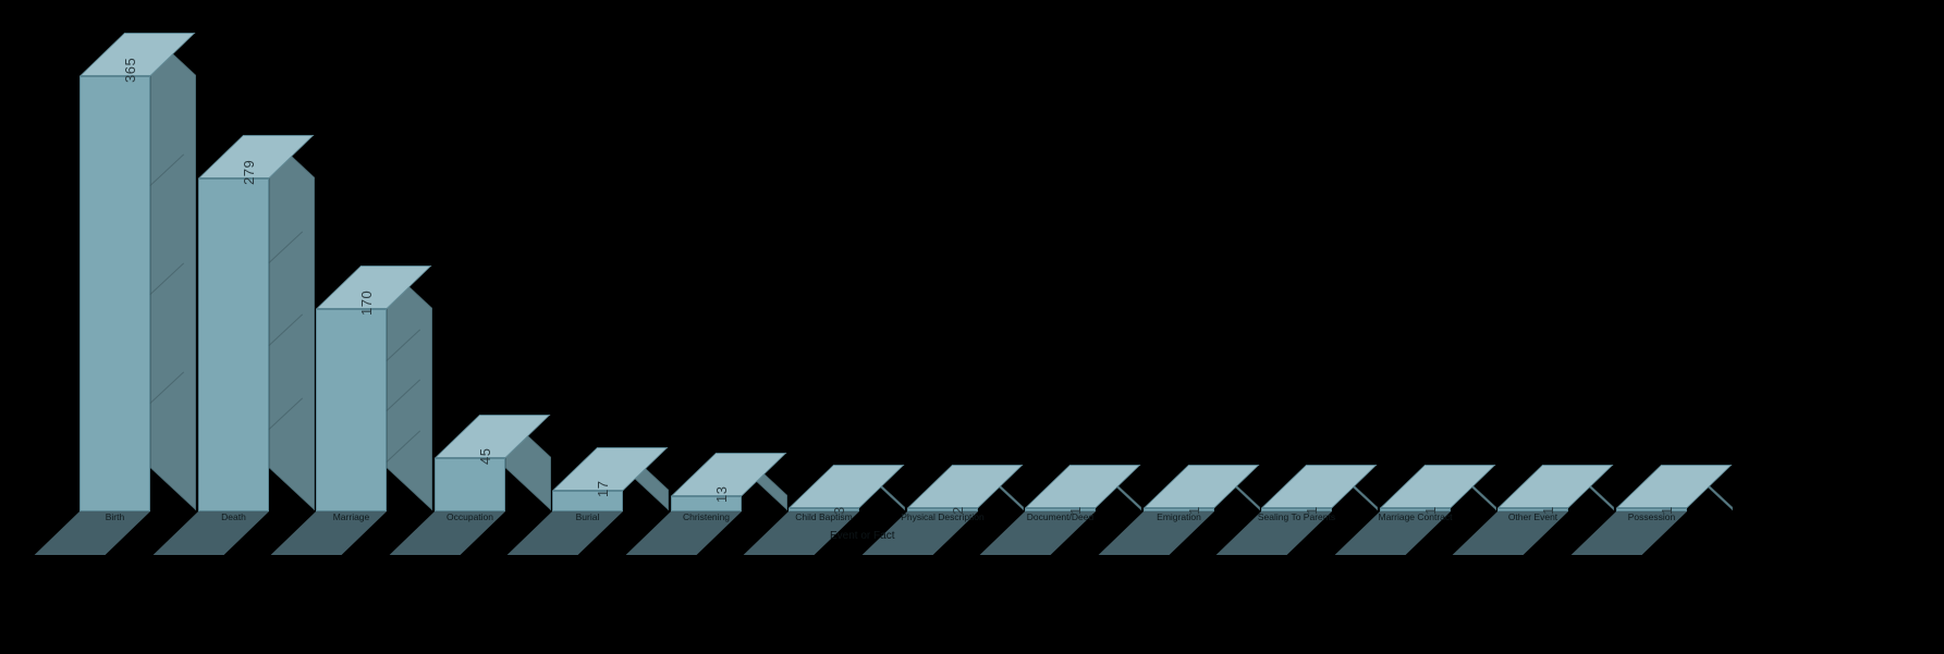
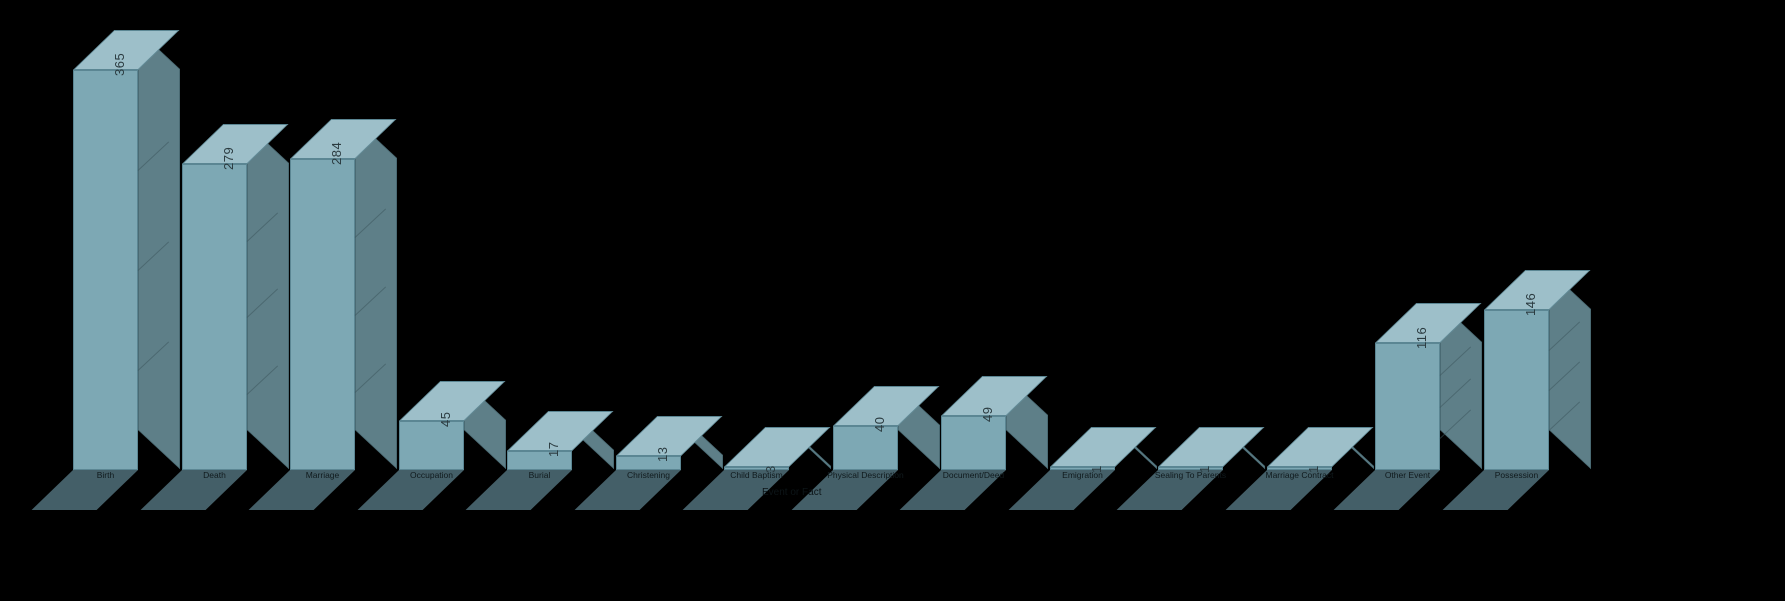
Marriage: 170 -> 284
Physical Description: 2 -> 40
Document/Deed: 1 -> 49
Other Event: 1 -> 116
Possession: 1 -> 146
